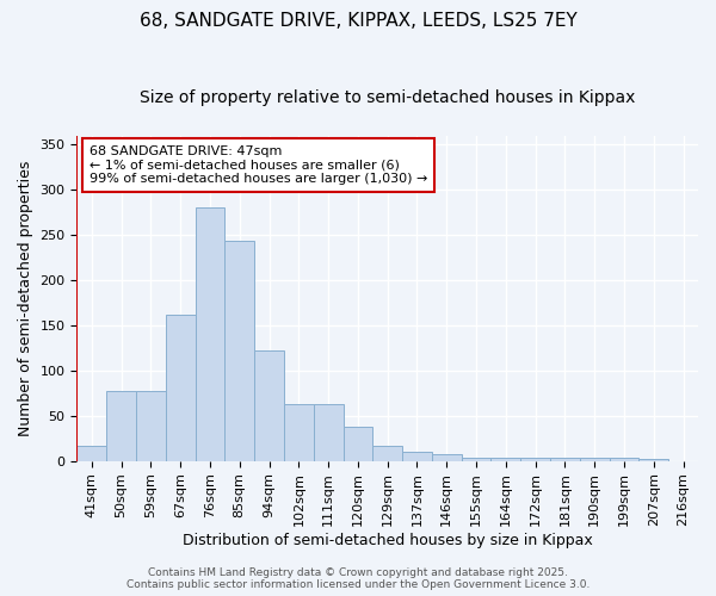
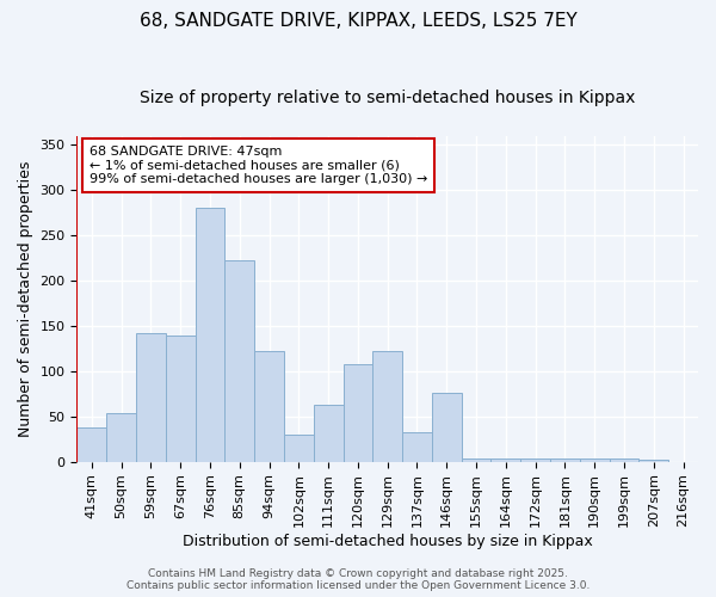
41sqm: 17 -> 38
50sqm: 78 -> 54
59sqm: 78 -> 142
67sqm: 162 -> 140
85sqm: 243 -> 222
102sqm: 63 -> 30
120sqm: 38 -> 108
129sqm: 17 -> 122
137sqm: 10 -> 32
146sqm: 8 -> 76
